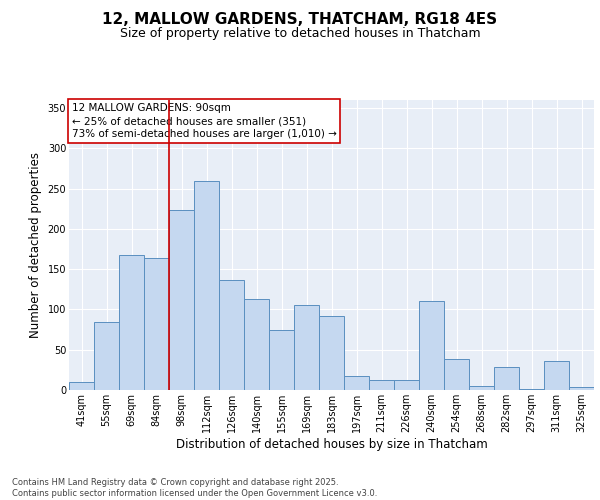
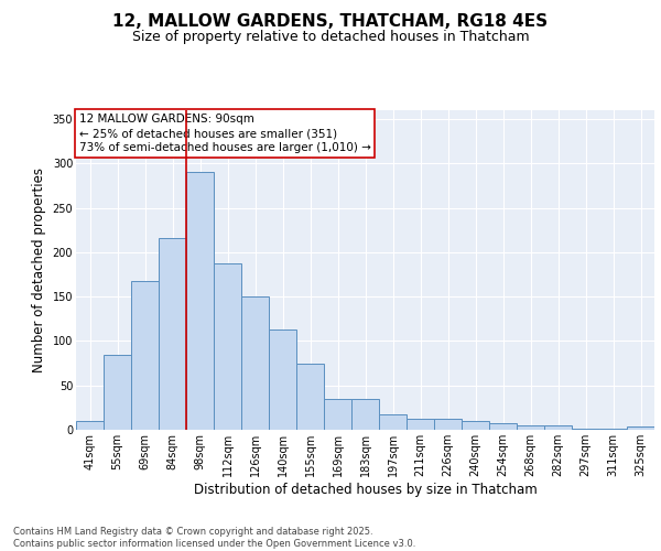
84sqm: 164 -> 216
98sqm: 224 -> 290
112sqm: 260 -> 187
126sqm: 136 -> 150
169sqm: 106 -> 35
183sqm: 92 -> 35
240sqm: 110 -> 10
254sqm: 38 -> 7
282sqm: 28 -> 5
311sqm: 36 -> 1
